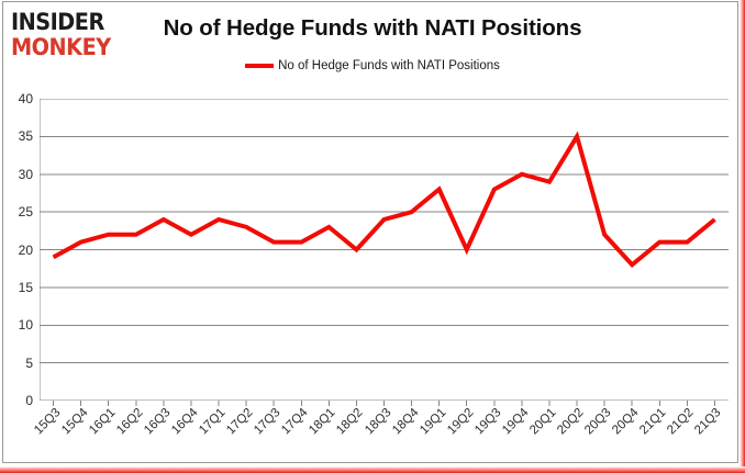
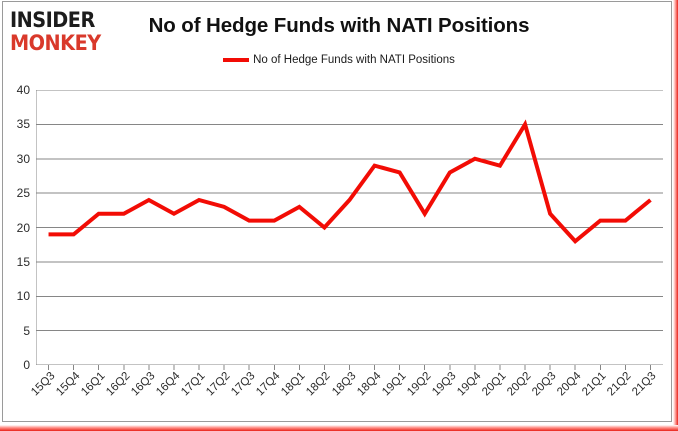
15Q4: 21 -> 19
18Q4: 25 -> 29
19Q2: 20 -> 22
